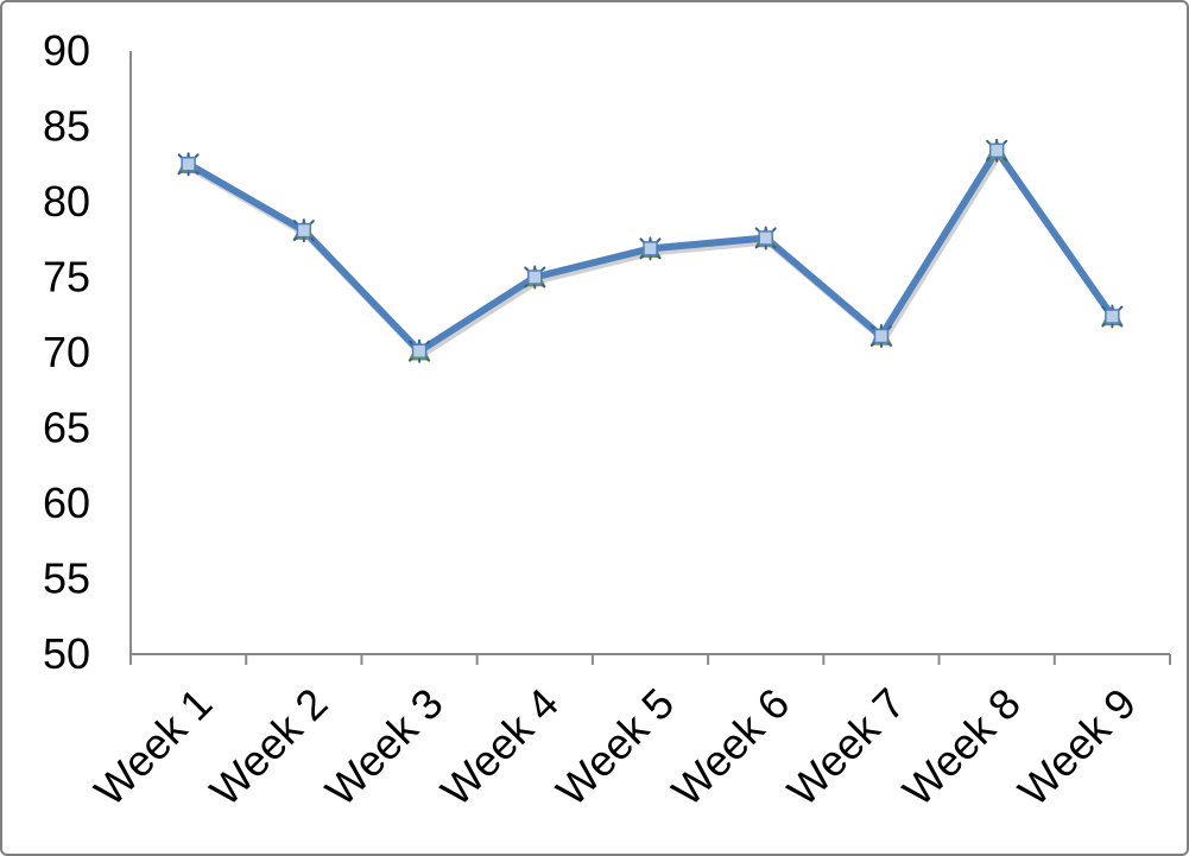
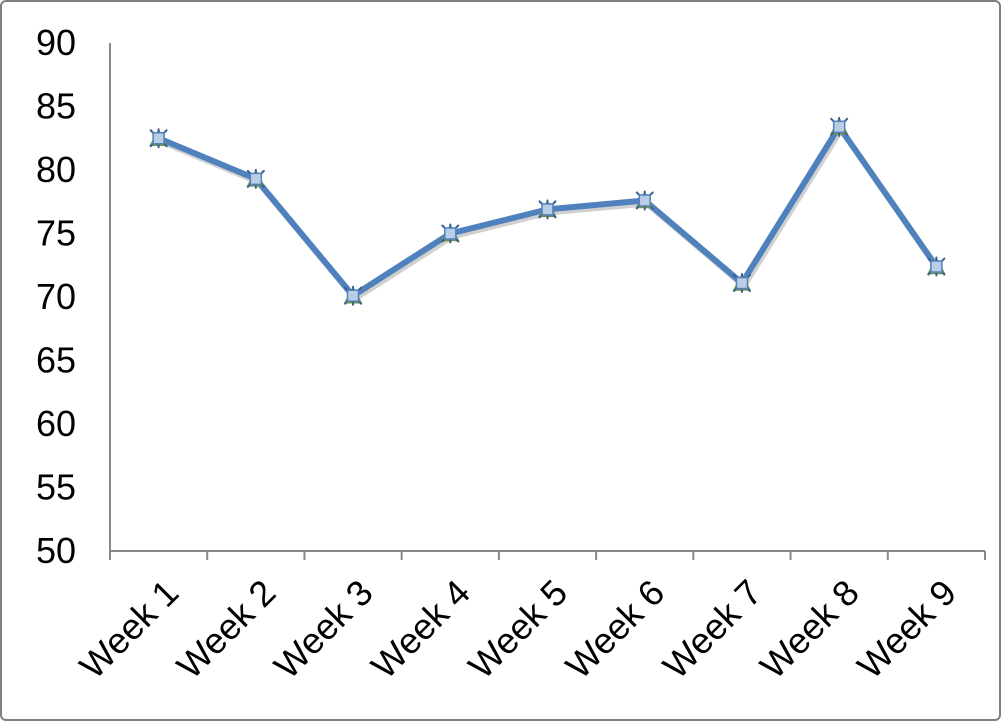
Week 2: 78.1 -> 79.3
